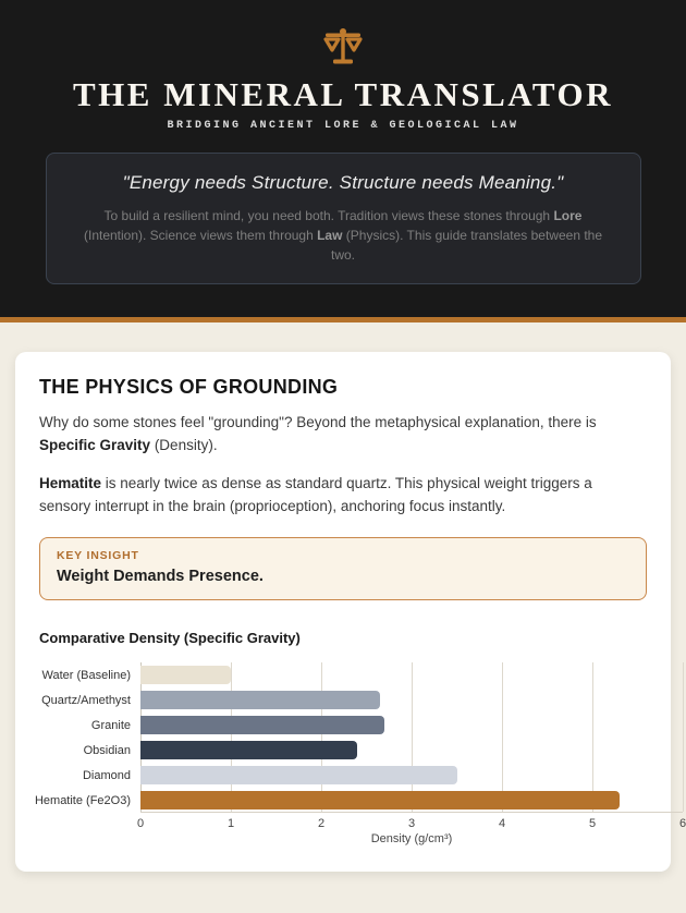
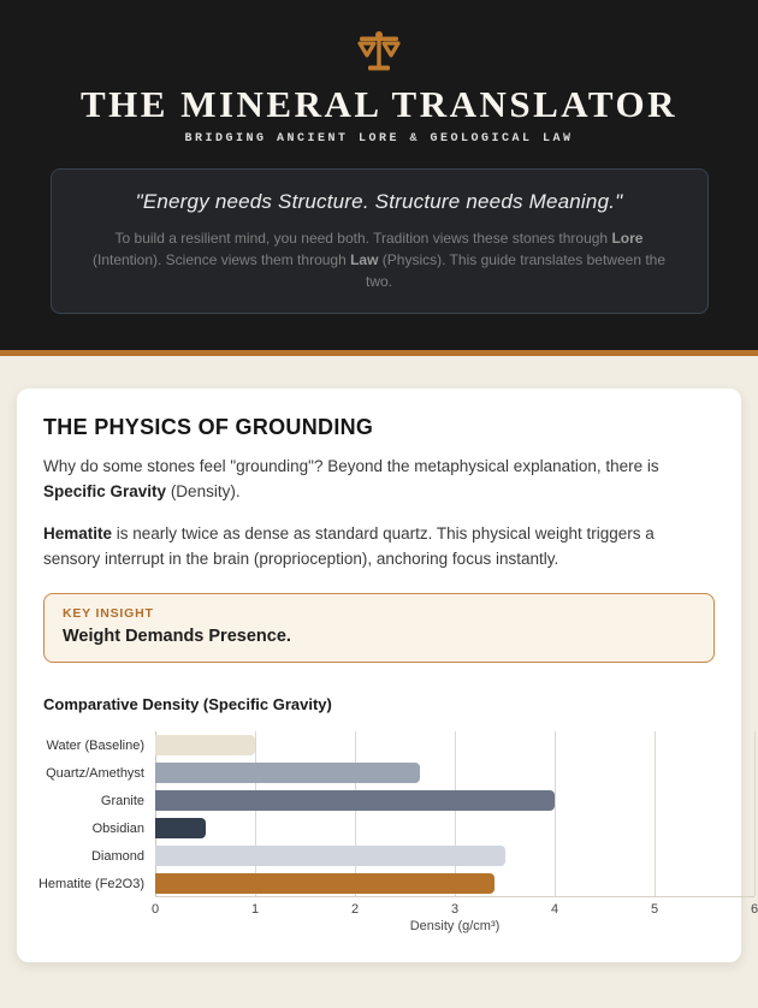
Granite: 2.7 -> 4.0
Obsidian: 2.4 -> 0.5
Hematite (Fe2O3): 5.3 -> 3.4
